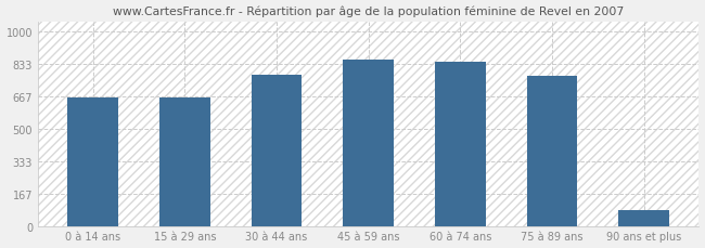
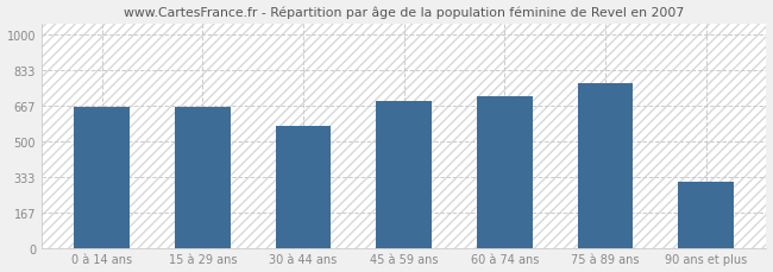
30 à 44 ans: 780 -> 570
45 à 59 ans: 860 -> 690
60 à 74 ans: 840 -> 710
90 ans et plus: 80 -> 310
